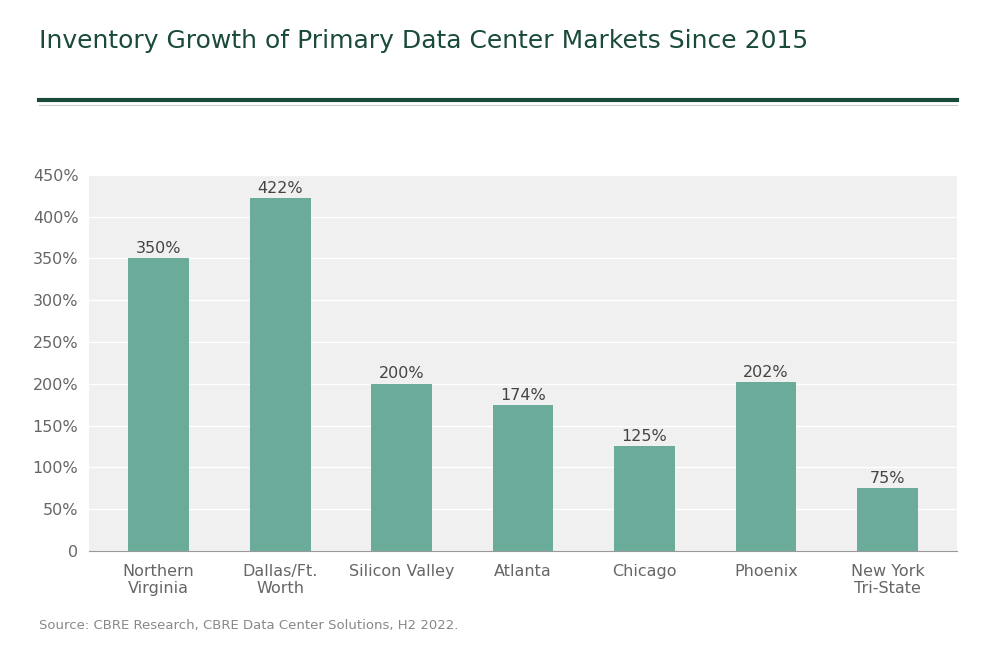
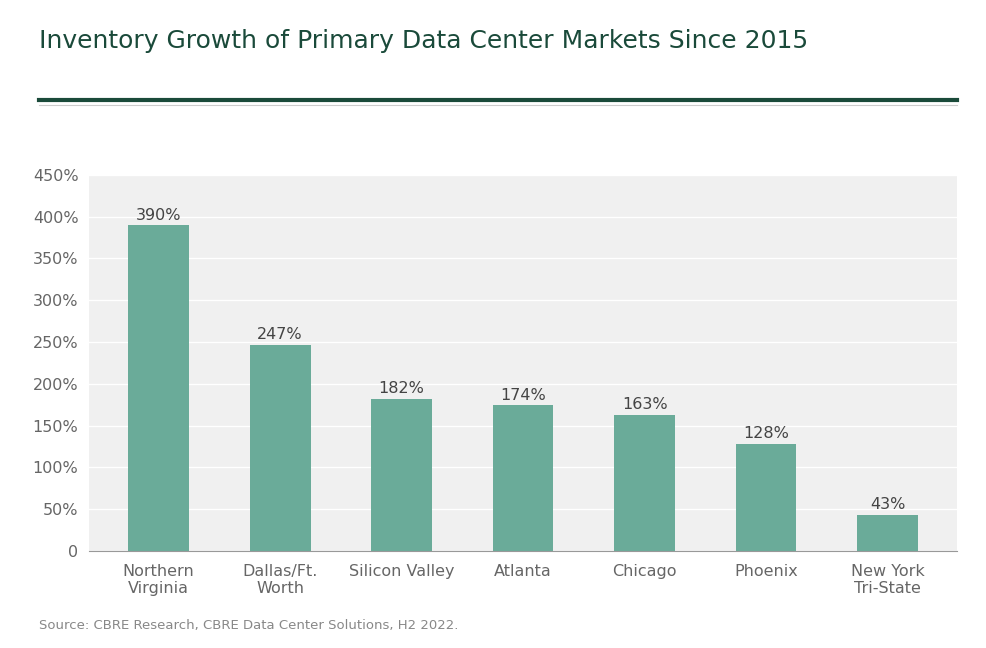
Northern Virginia: 350% -> 390%
Dallas/Ft. Worth: 422% -> 247%
Silicon Valley: 200% -> 182%
Chicago: 125% -> 163%
Phoenix: 202% -> 128%
New York Tri-State: 75% -> 43%
